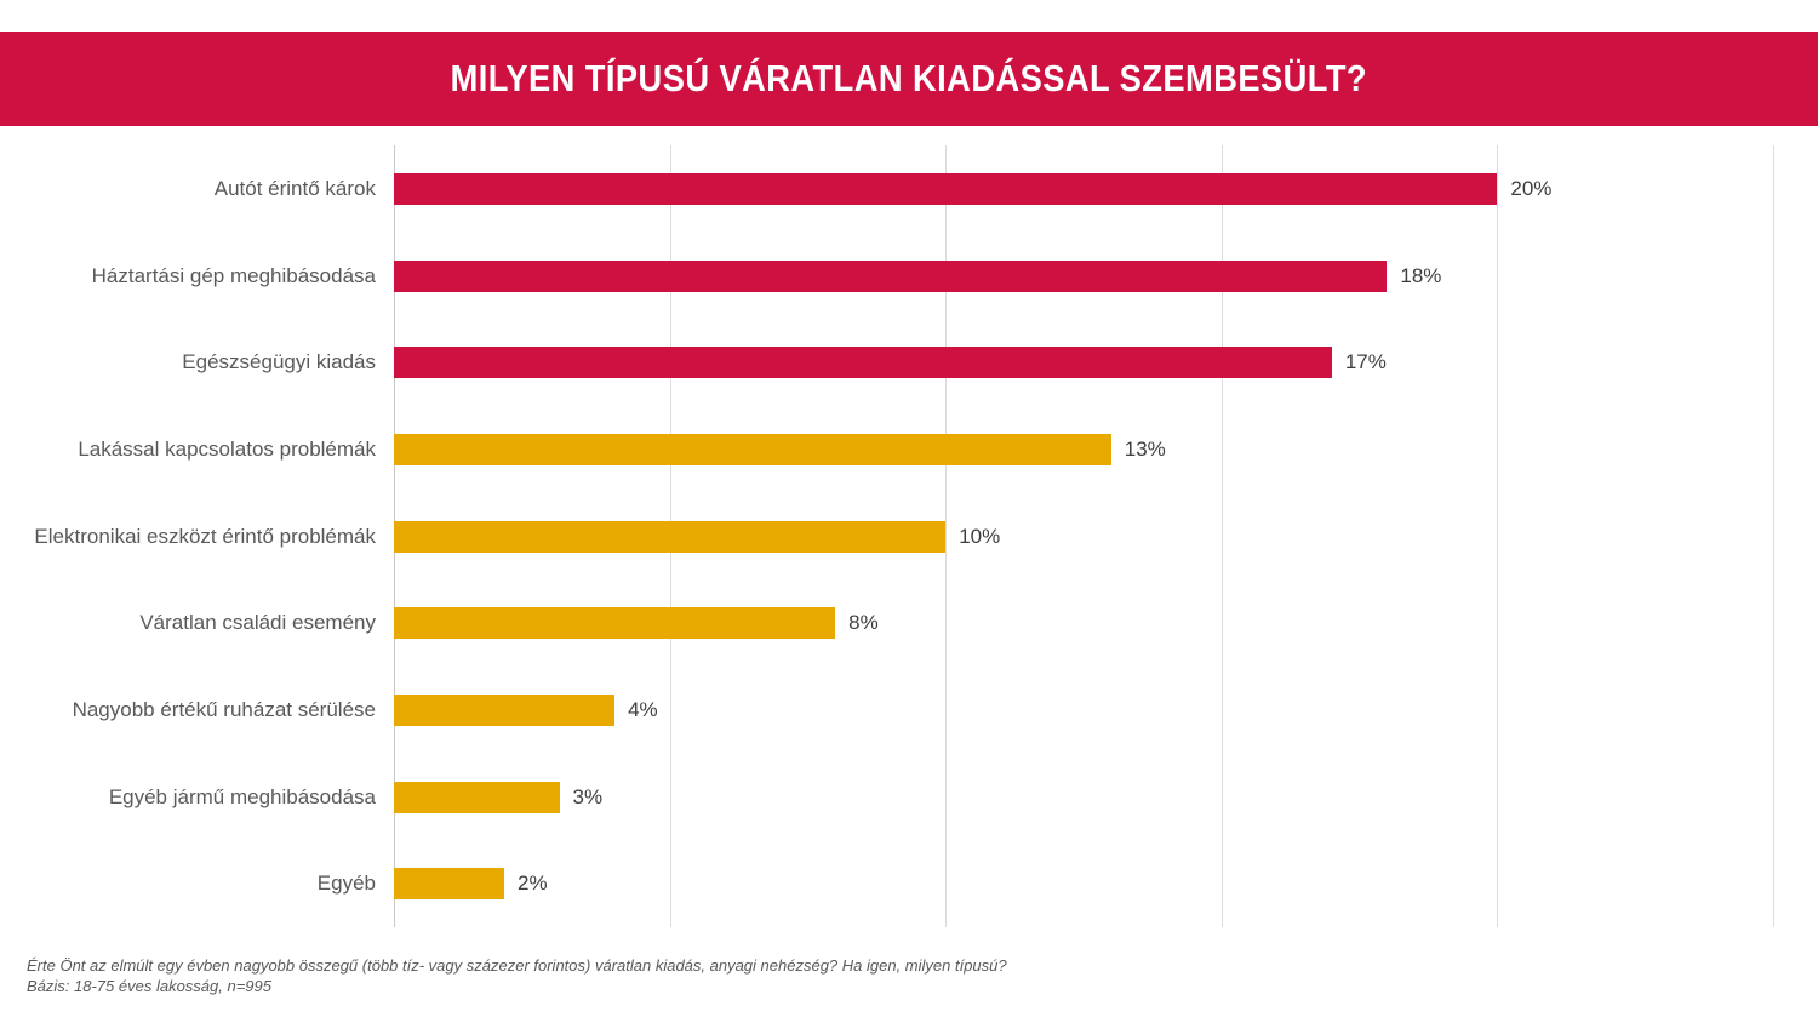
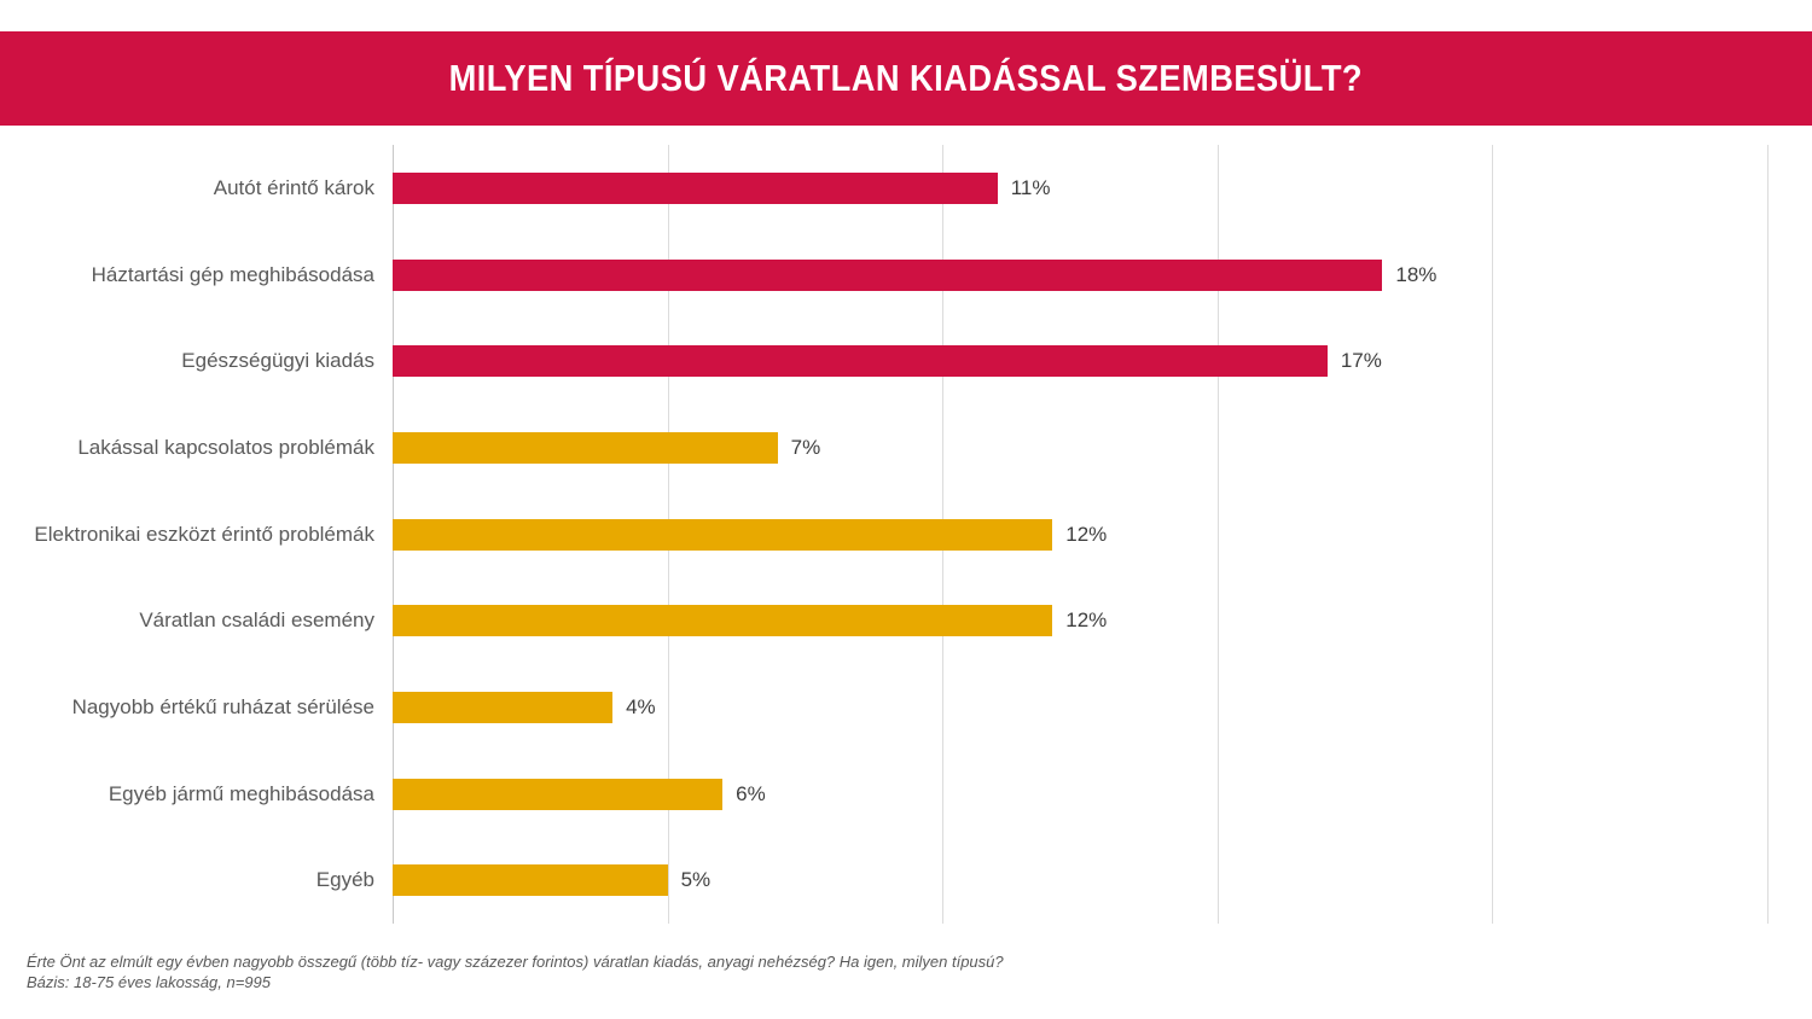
Autót érintő károk: 20% -> 11%
Lakással kapcsolatos problémák: 13% -> 7%
Elektronikai eszközt érintő problémák: 10% -> 12%
Váratlan családi esemény: 8% -> 12%
Egyéb jármű meghibásodása: 3% -> 6%
Egyéb: 2% -> 5%
